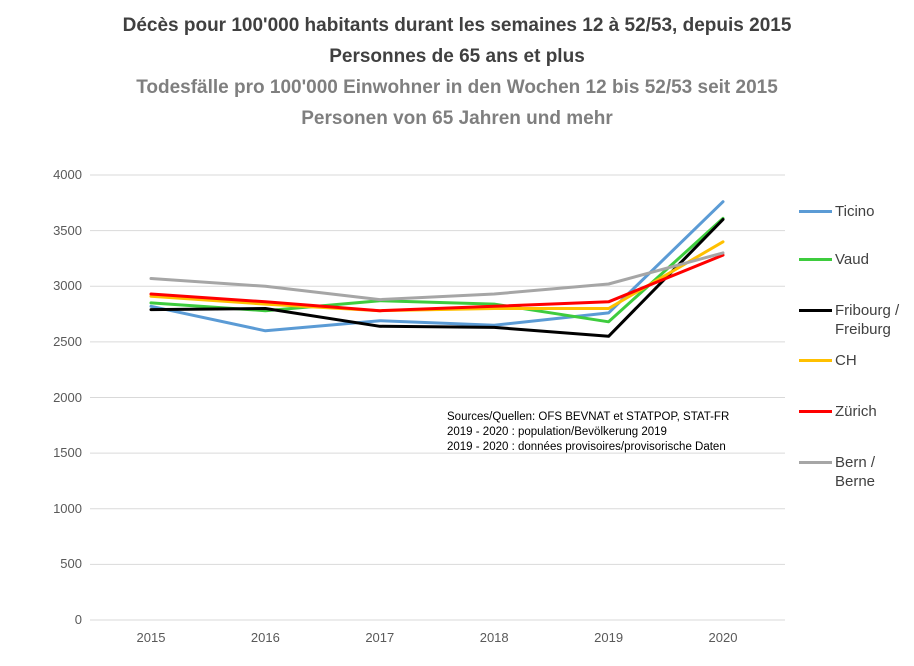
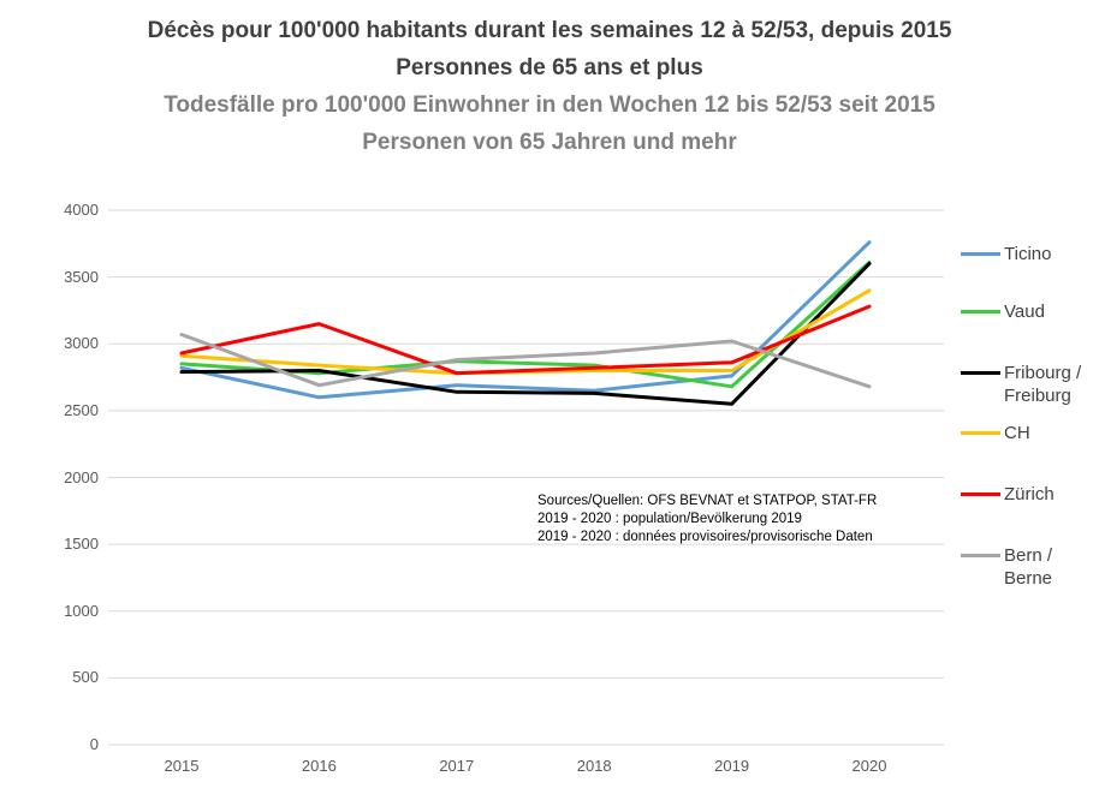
Zürich/2016: 2860 -> 3150
Bern / Berne/2016: 3000 -> 2690
Bern / Berne/2020: 3300 -> 2680
